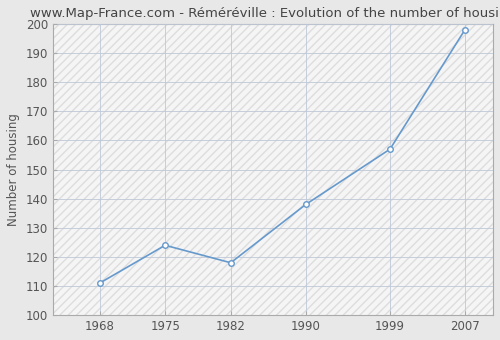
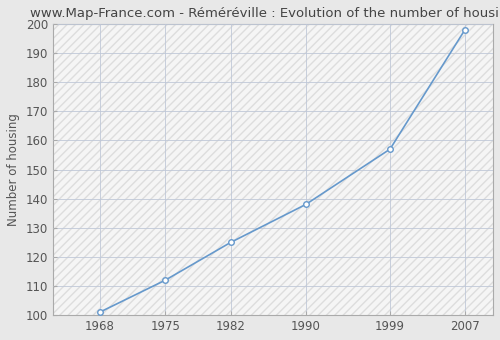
1968: 111 -> 101
1975: 124 -> 112
1982: 118 -> 125
